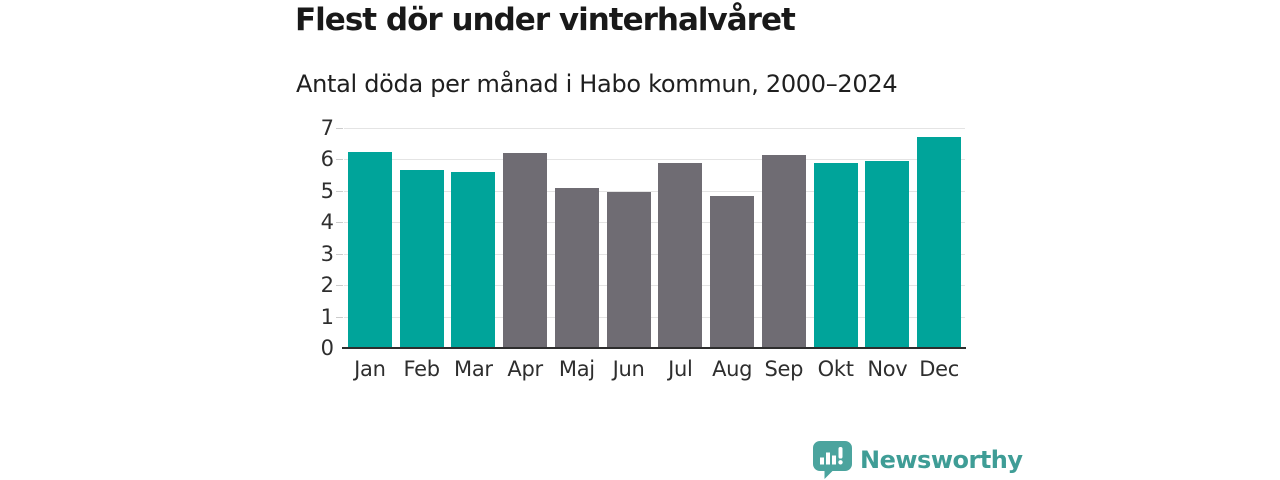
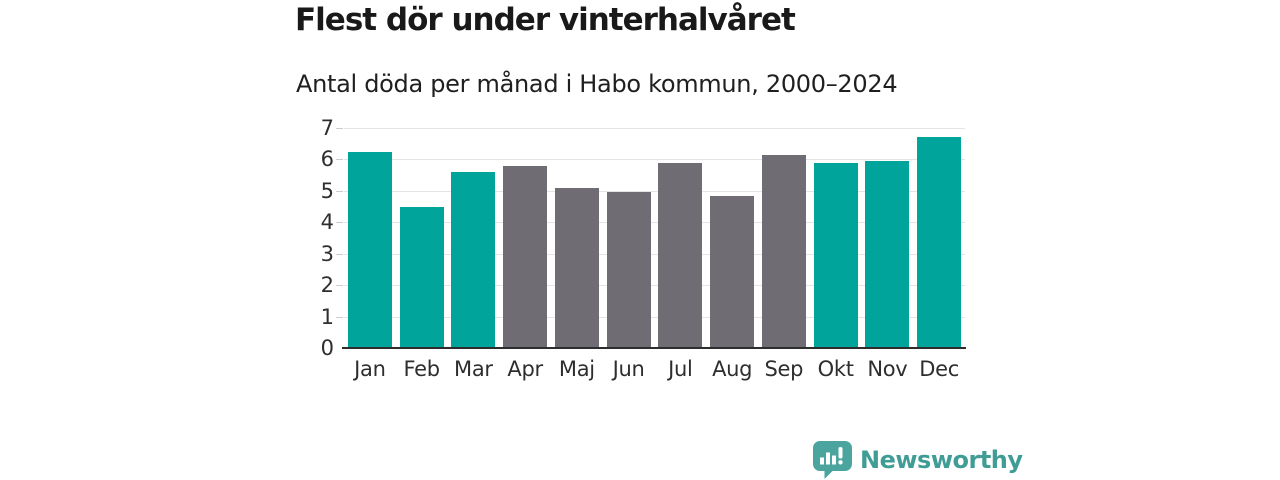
Feb: 5.7 -> 4.5
Apr: 6.2 -> 5.8
